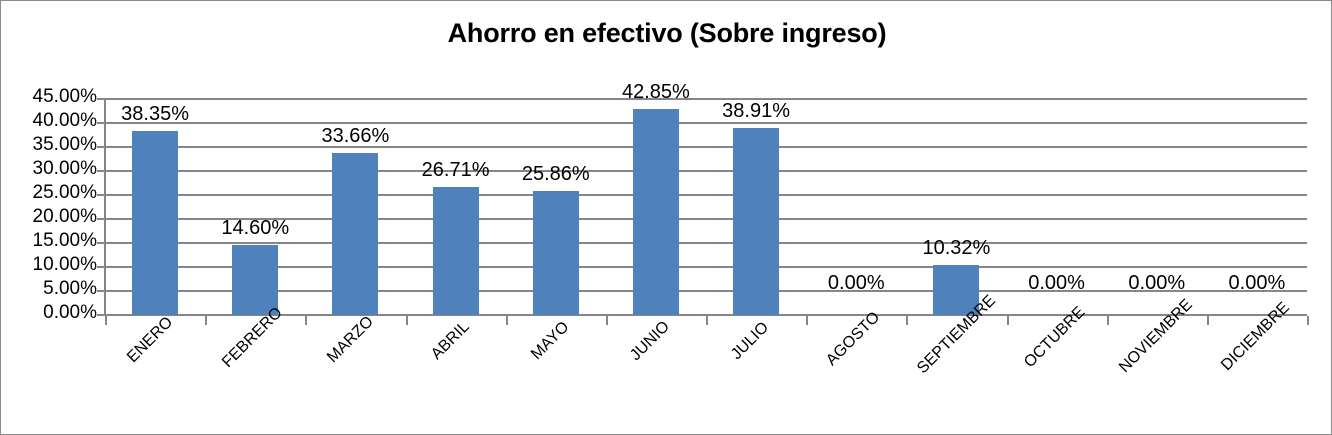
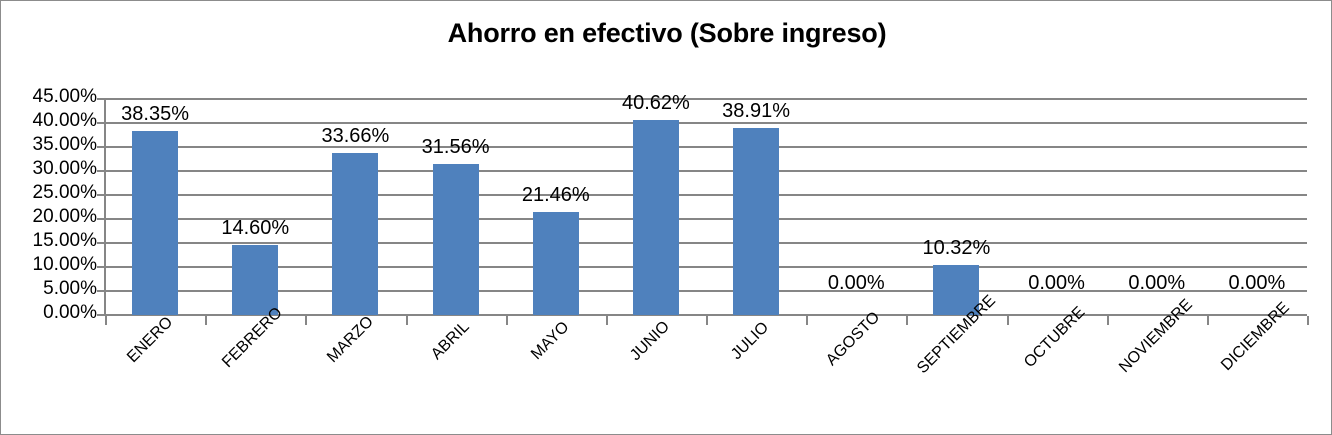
ABRIL: 26.71% -> 31.56%
MAYO: 25.86% -> 21.46%
JUNIO: 42.85% -> 40.62%
